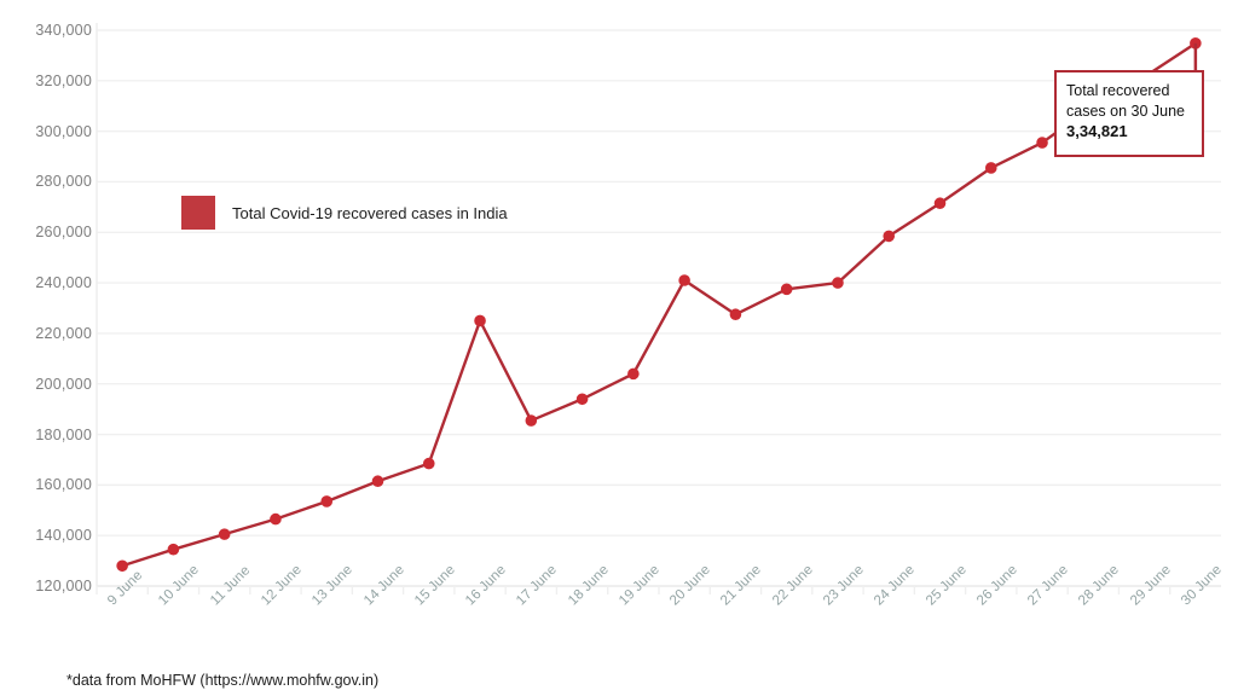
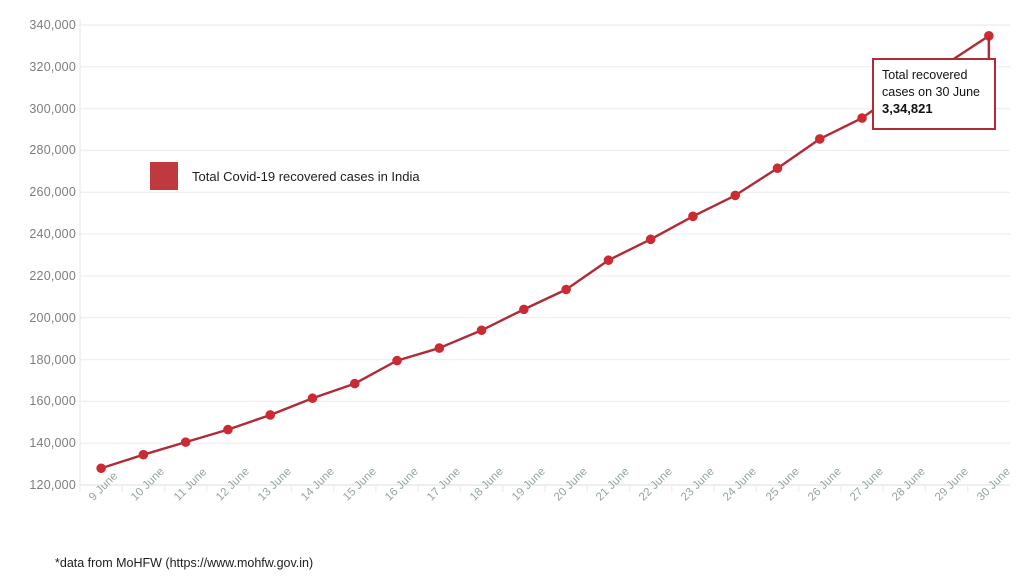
16 June: 225000 -> 180000
20 June: 241000 -> 214000
23 June: 240000 -> 248000
